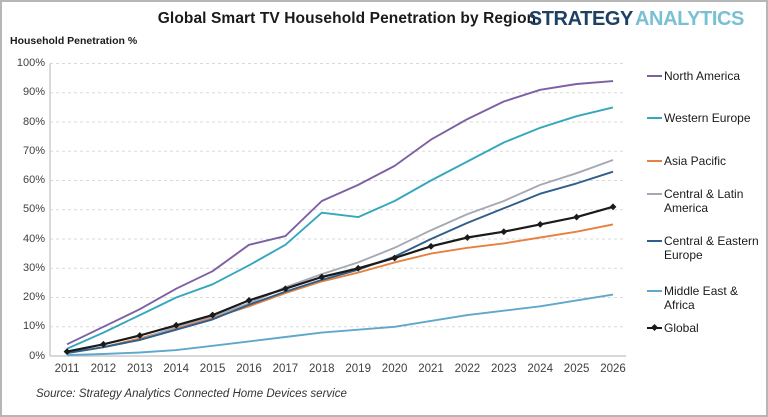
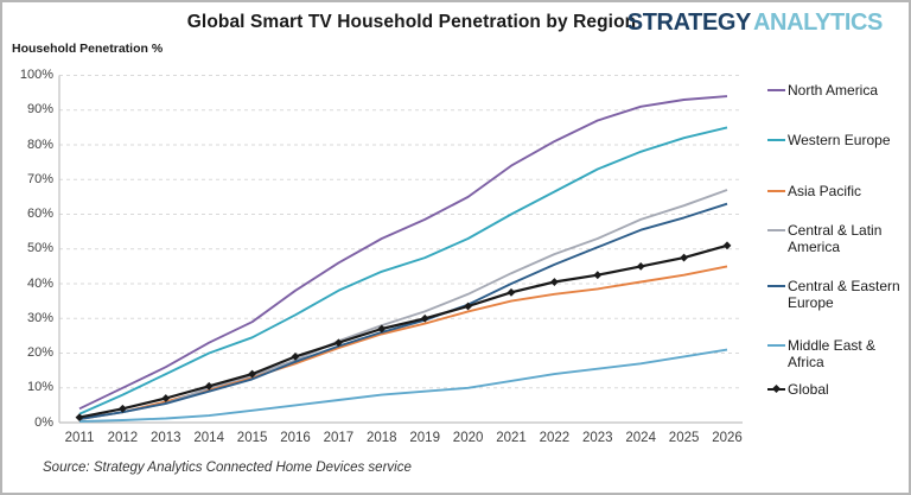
North America/2017: 41% -> 46%
Western Europe/2018: 49% -> 44%
